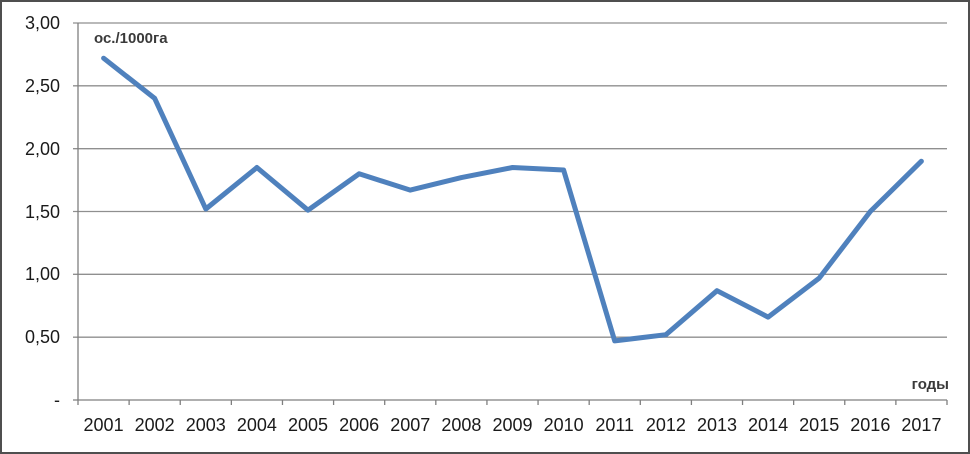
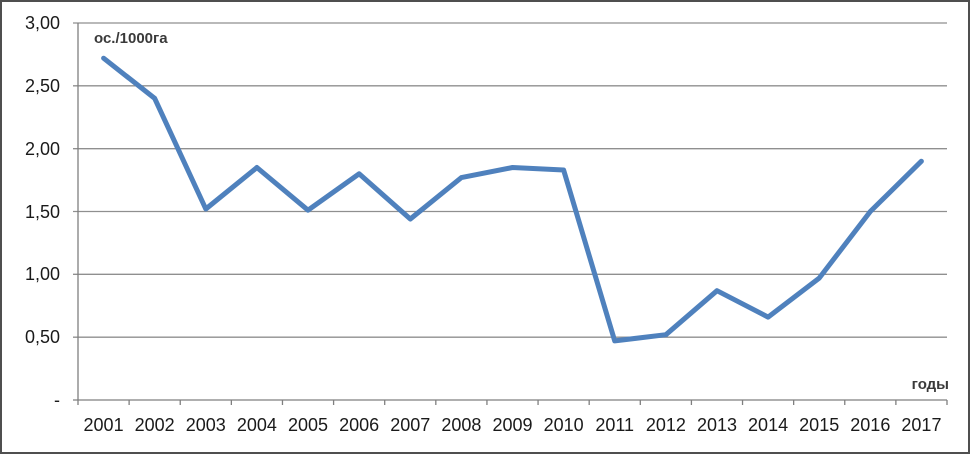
2007: 1,67 -> 1,44
